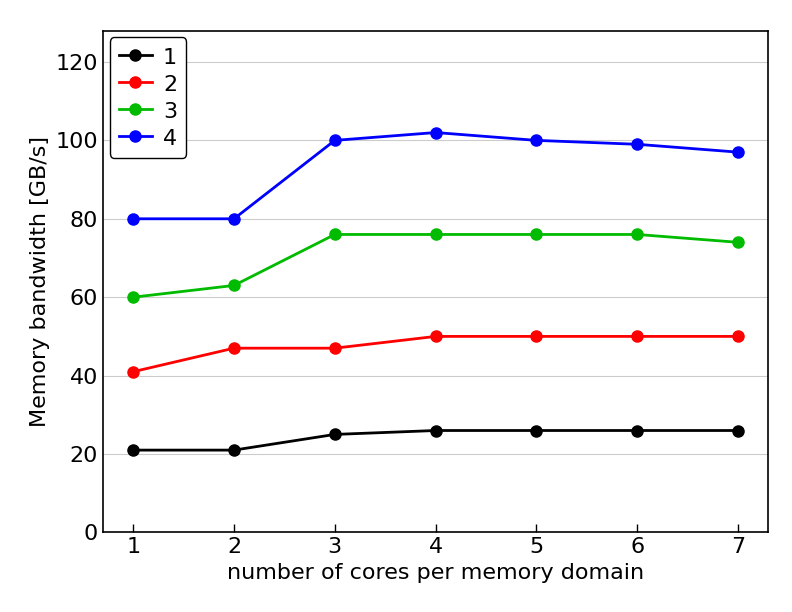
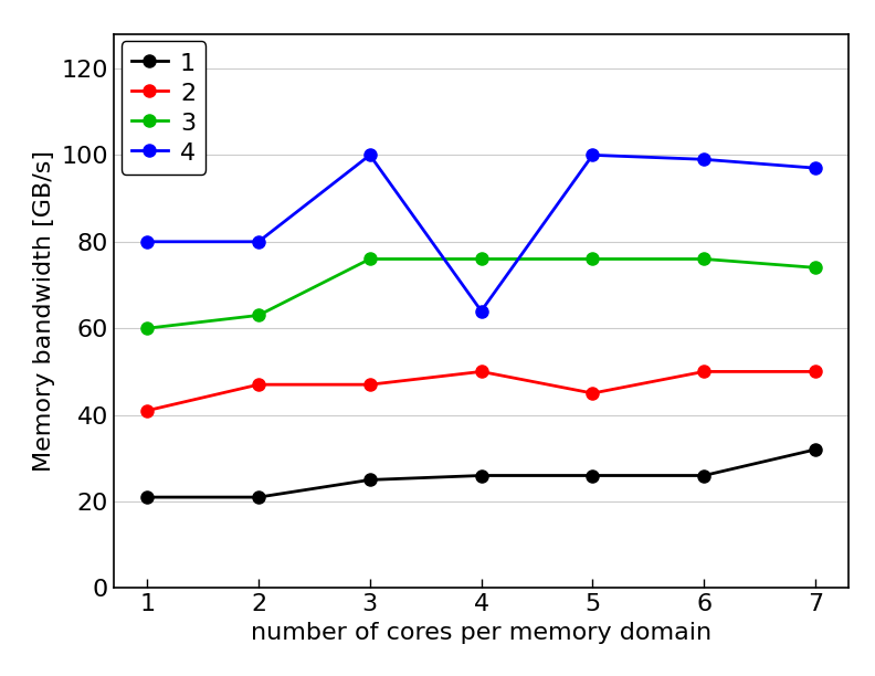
4/4: 102 -> 64
2/5: 50 -> 45
1/7: 26 -> 32
